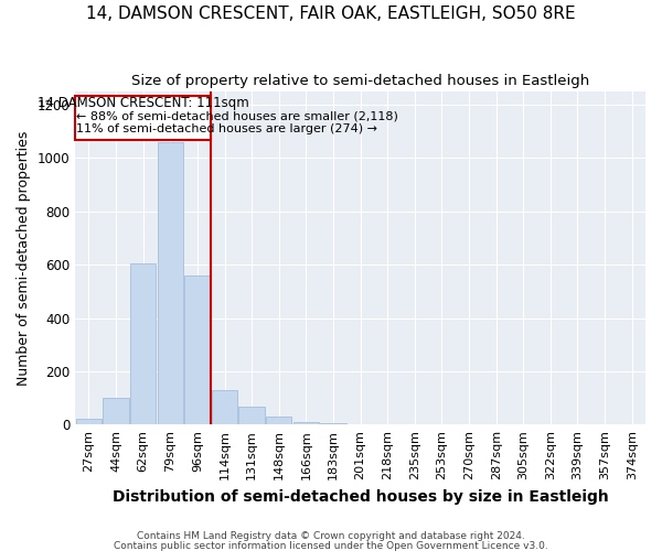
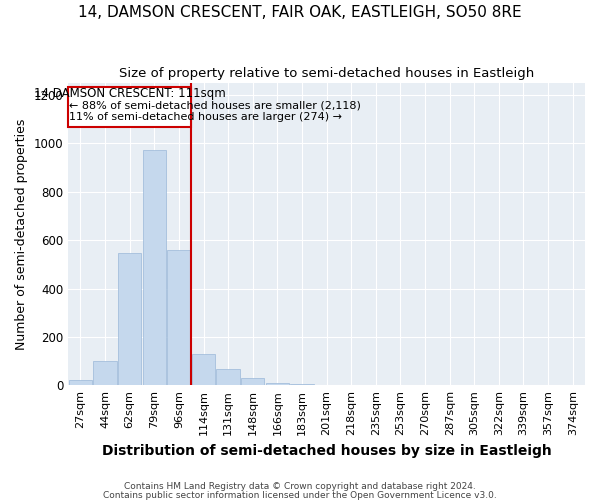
62sqm: 605 -> 545
79sqm: 1060 -> 975
